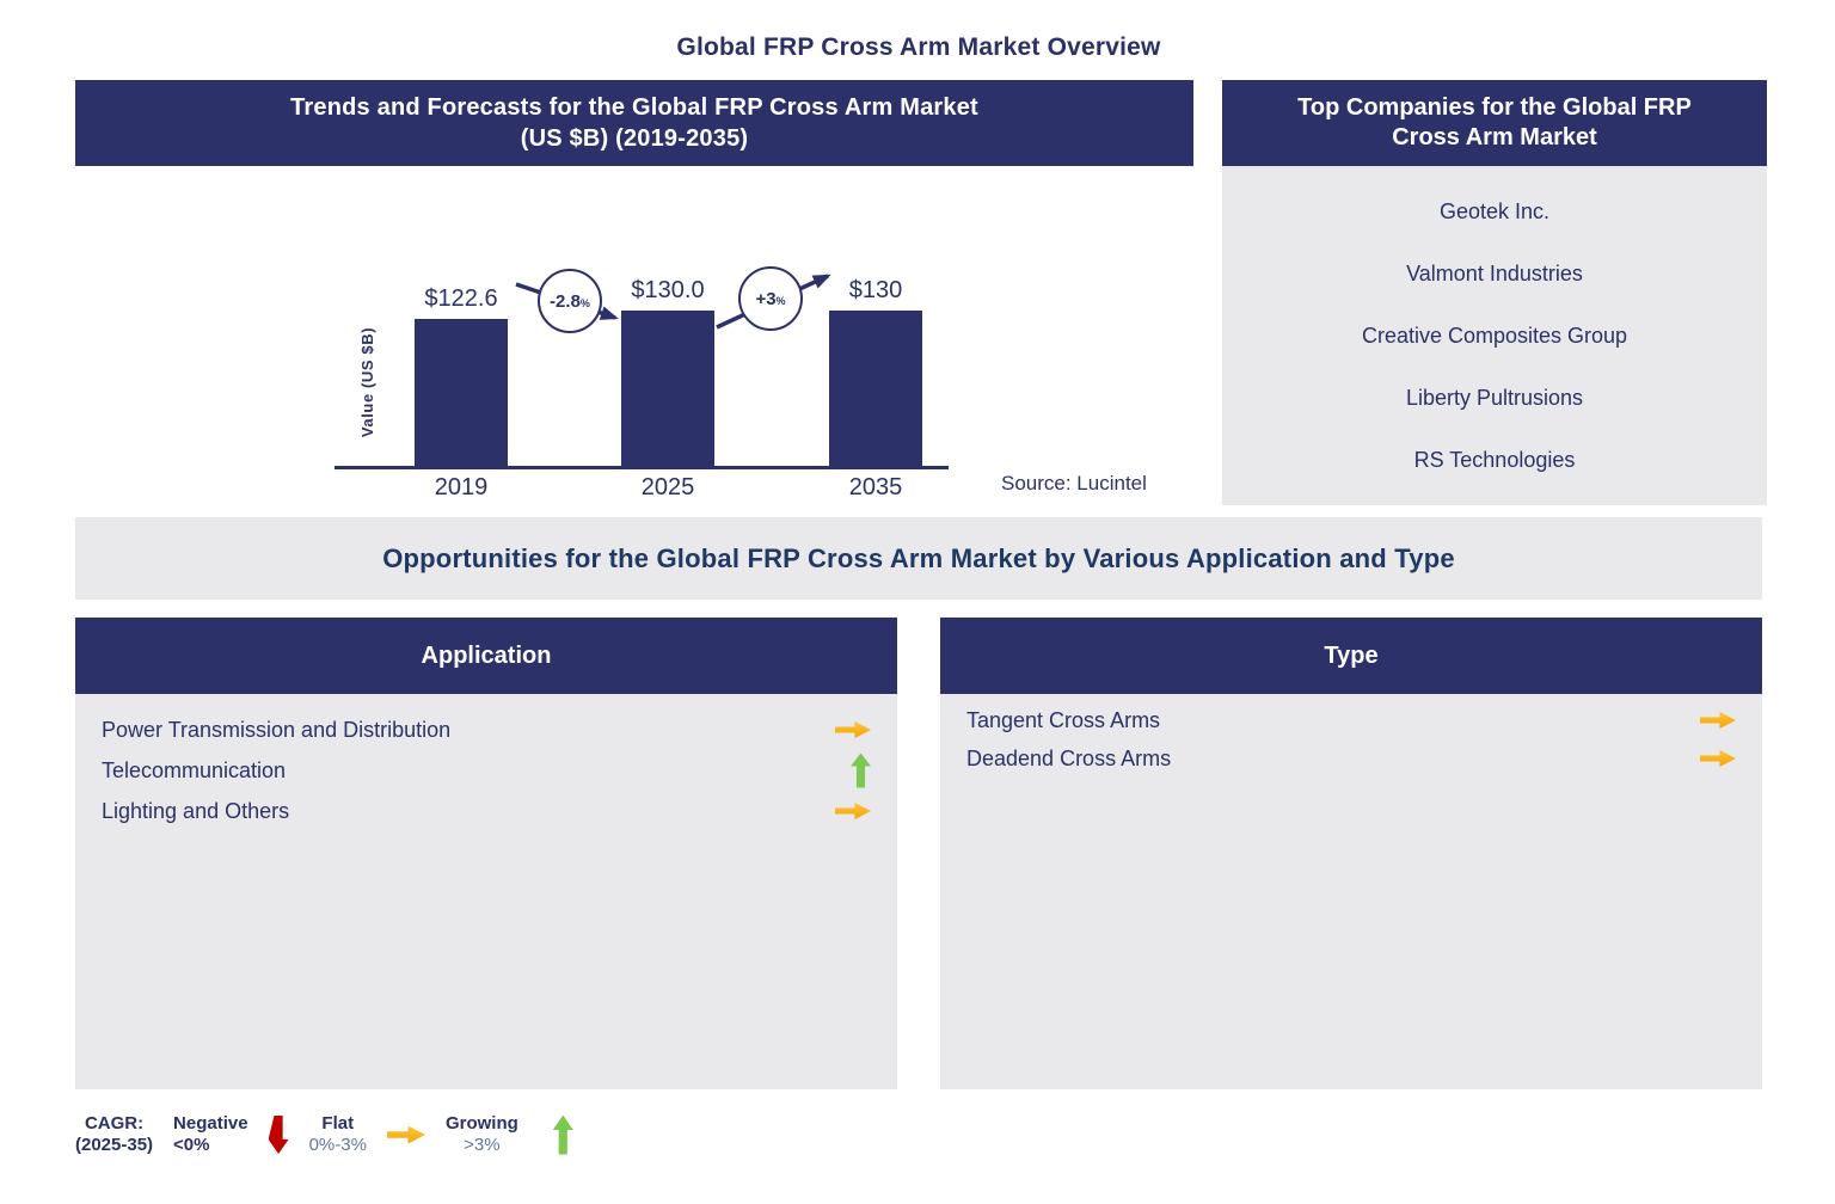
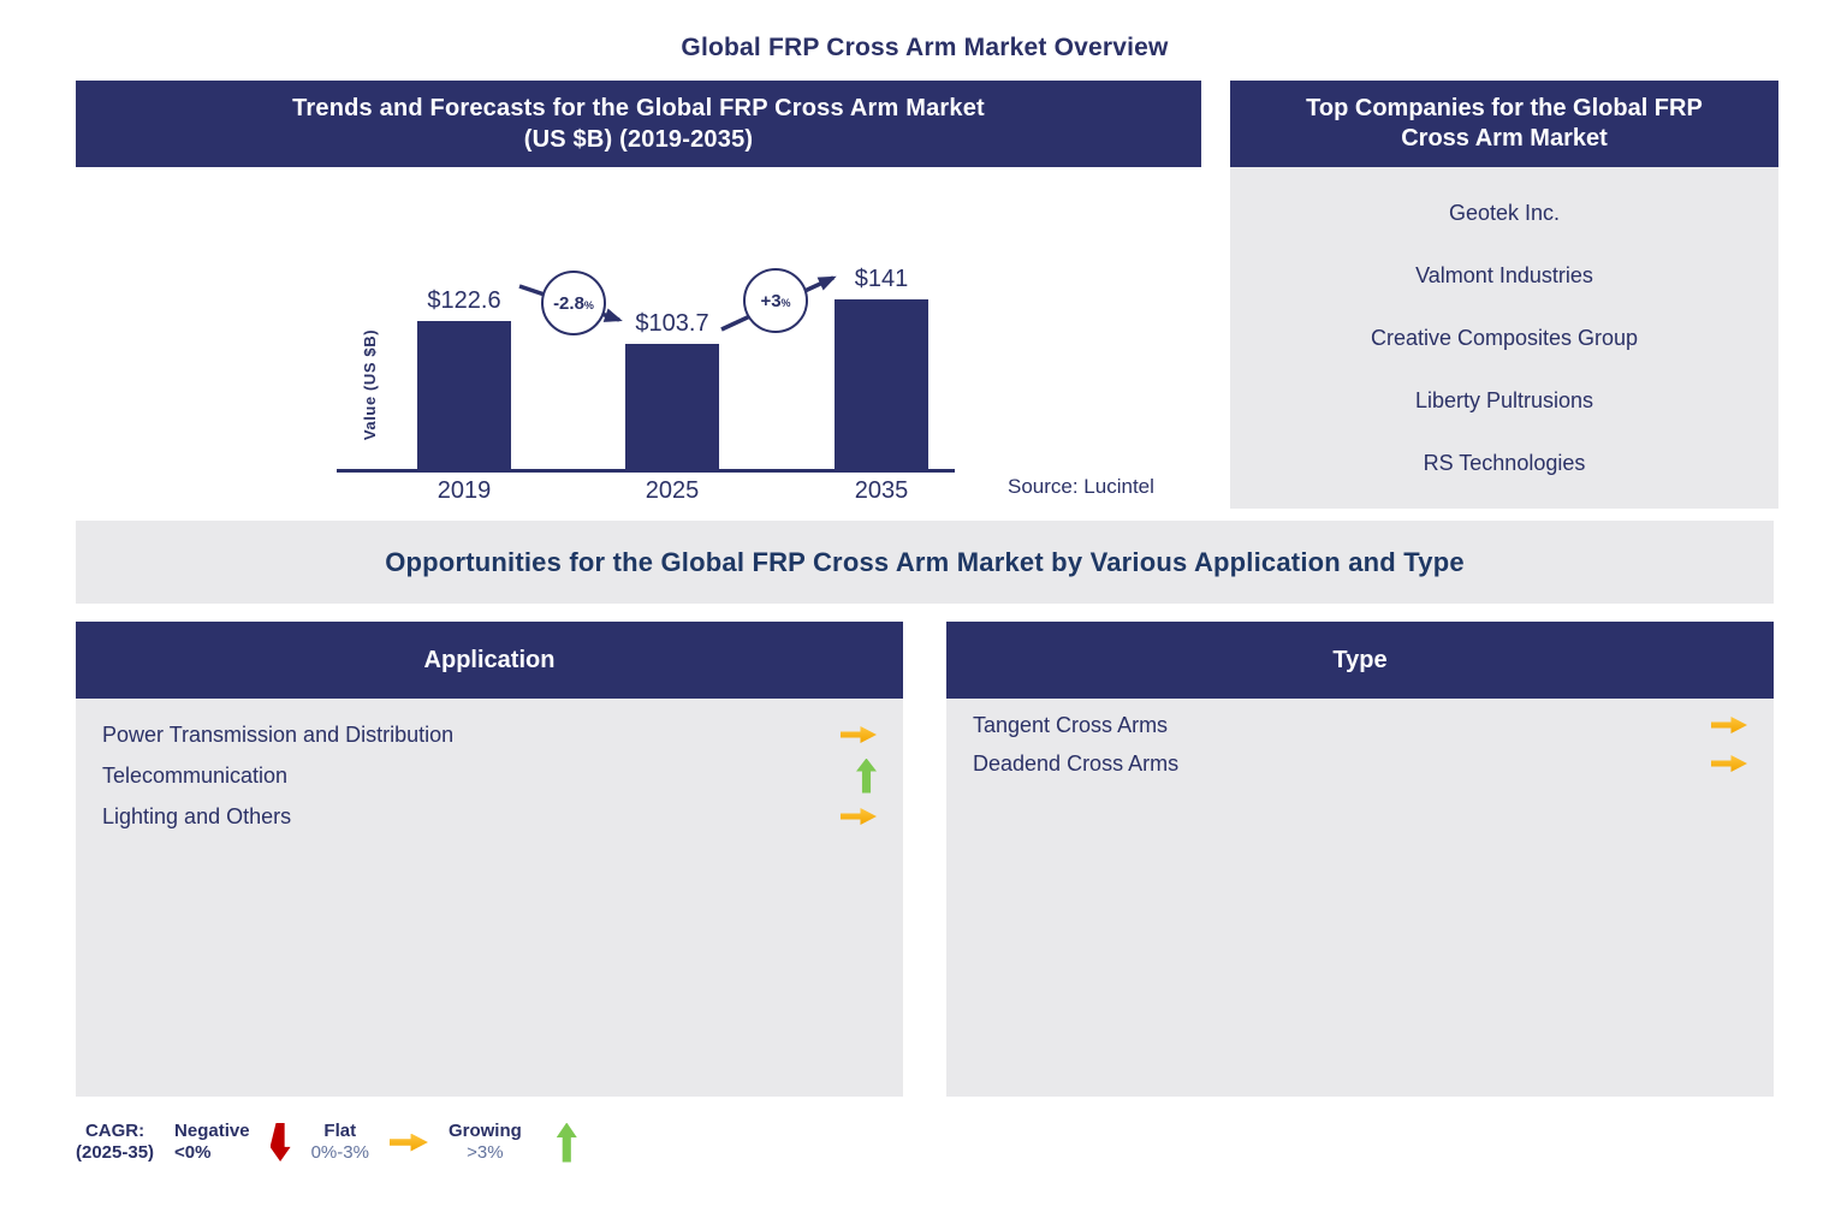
2025: $130.0 -> $103.7
2035: $130 -> $141
